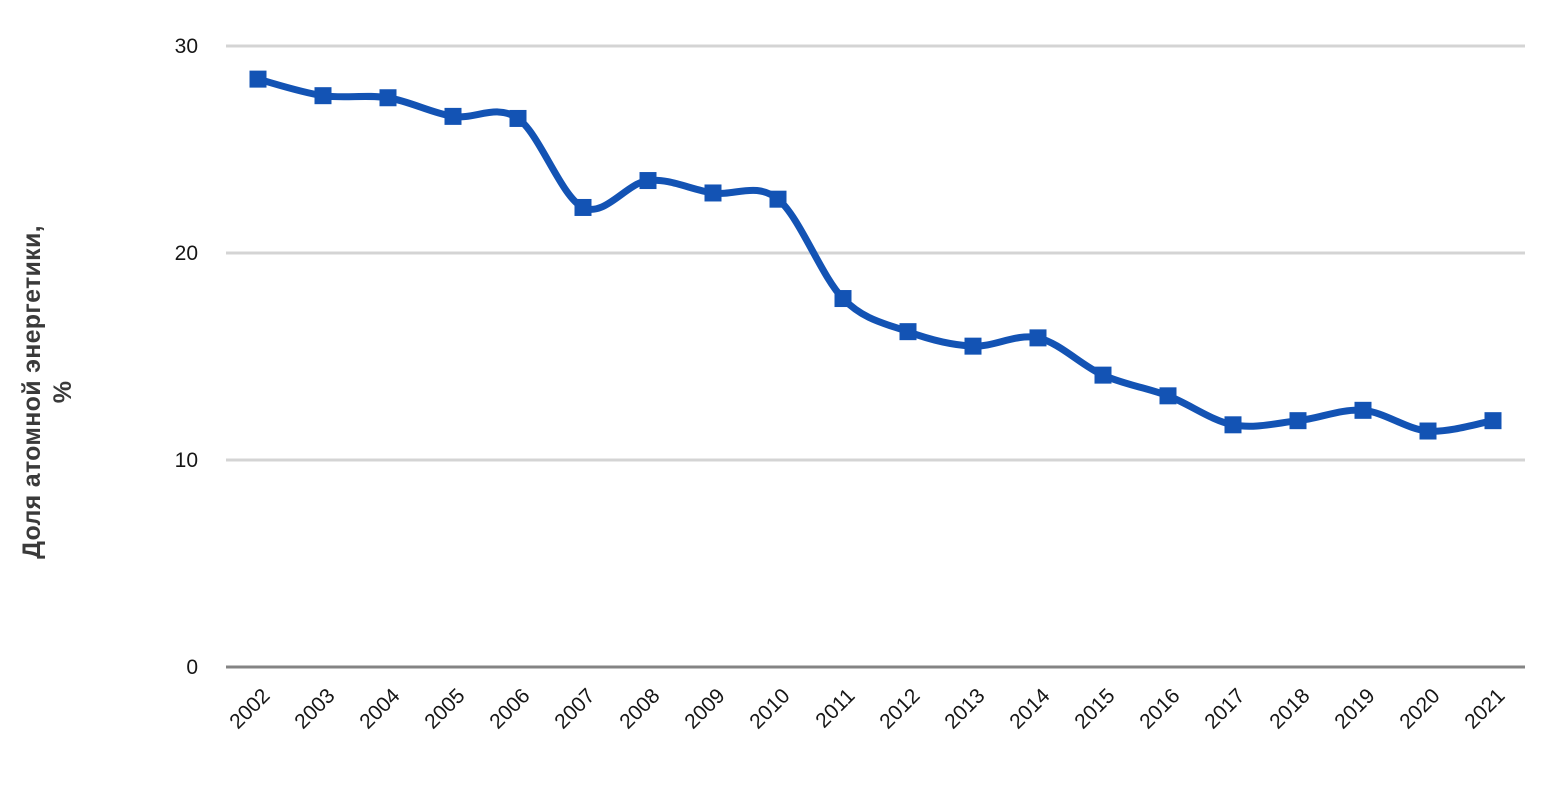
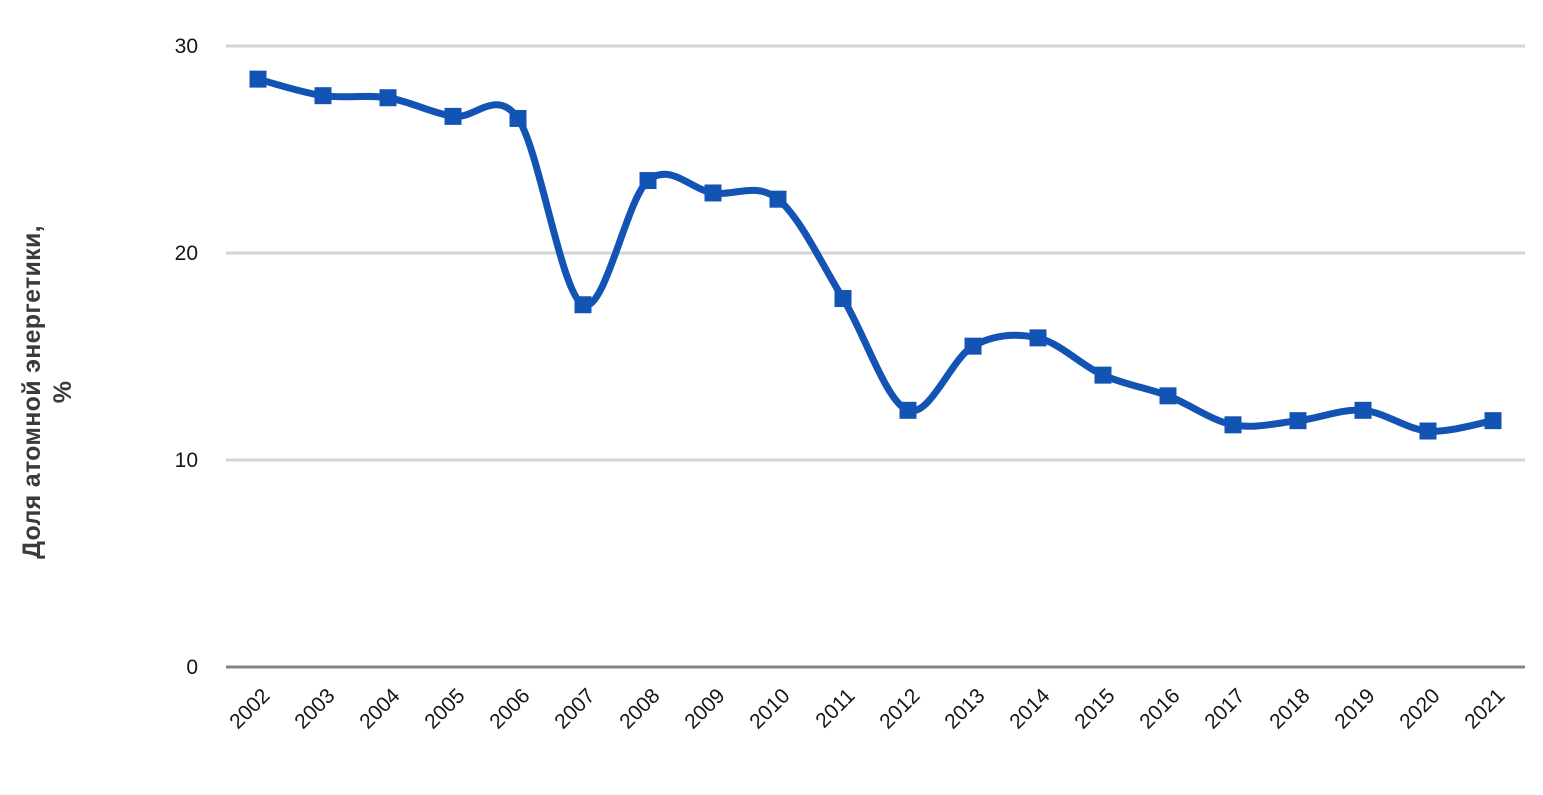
2007: 22.2 -> 17.5
2012: 16.2 -> 12.4
